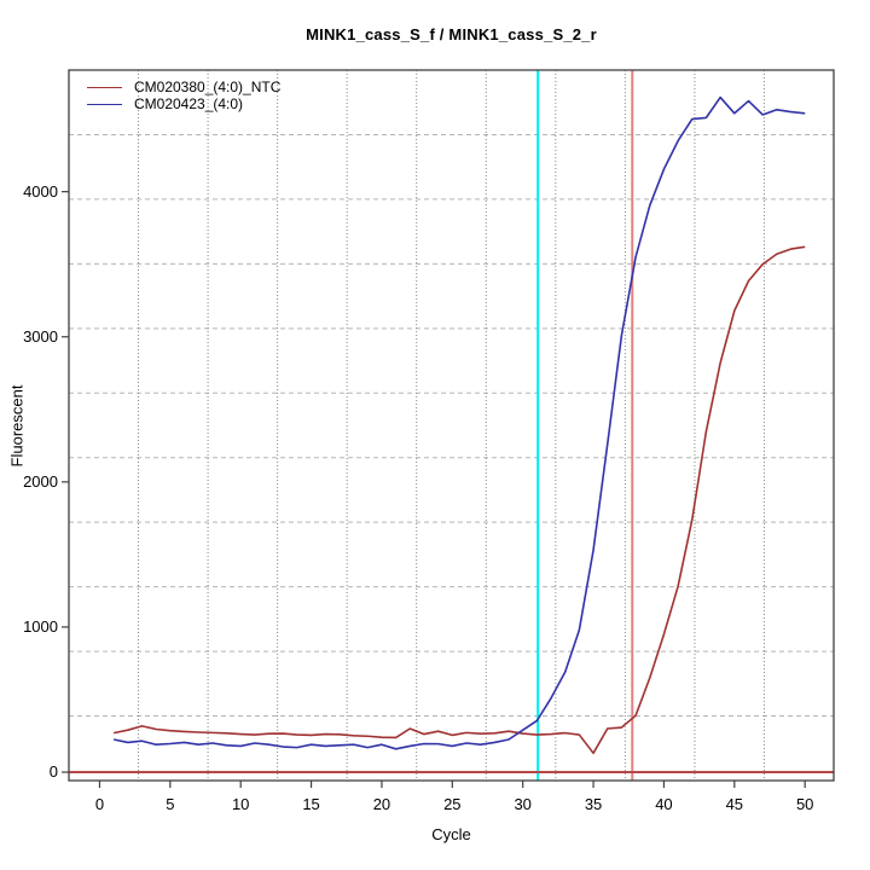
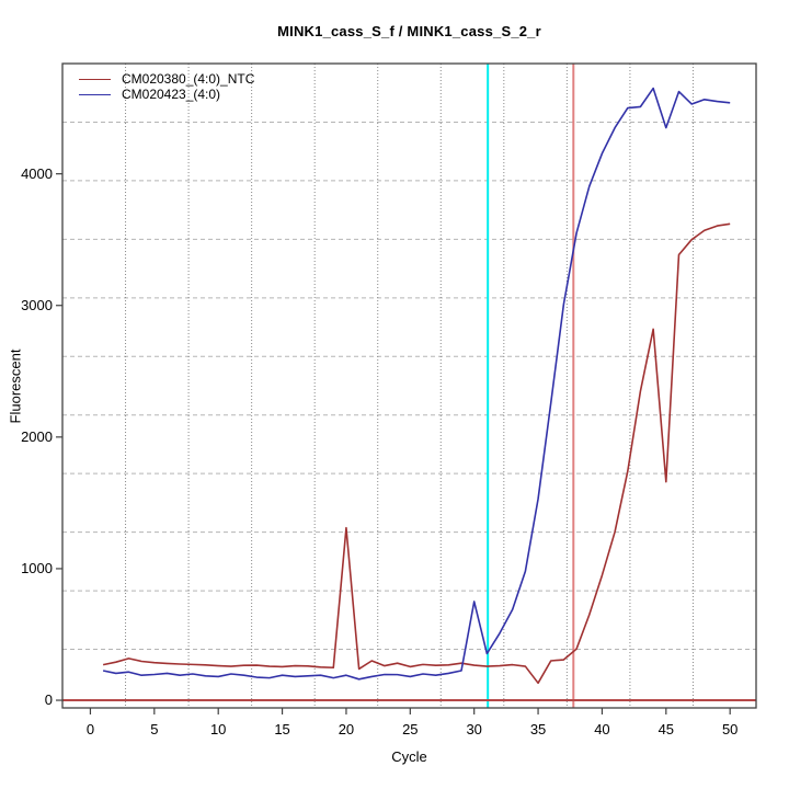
CM020380_(4:0)_NTC/20: 240 -> 1310
CM020423_(4:0)/30: 290 -> 750
CM020380_(4:0)_NTC/45: 3180 -> 1660
CM020423_(4:0)/45: 4540 -> 4350
